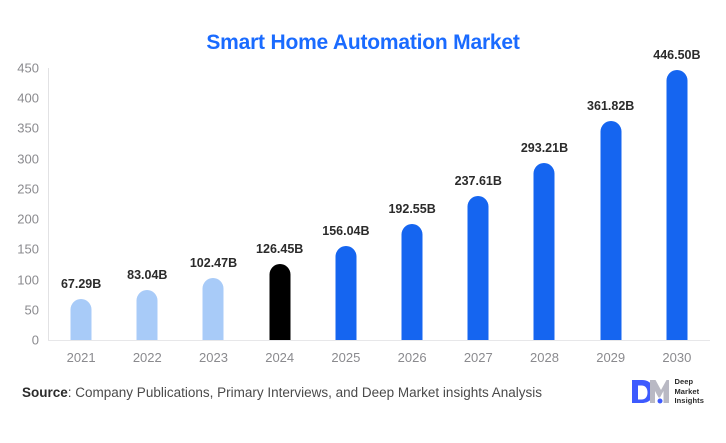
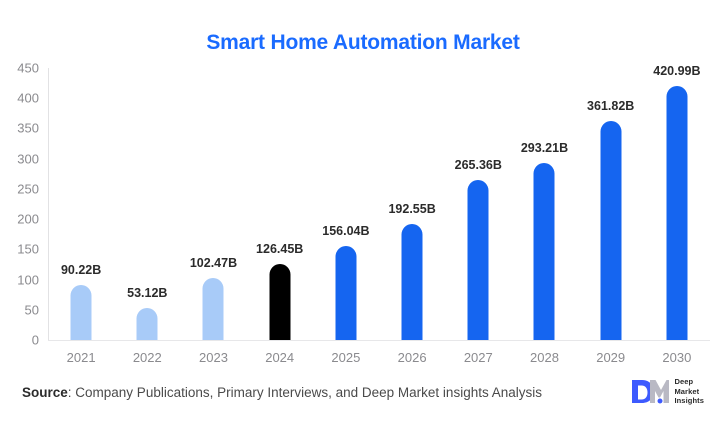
2021: 67.29B -> 90.22B
2022: 83.04B -> 53.12B
2027: 237.61B -> 265.36B
2030: 446.50B -> 420.99B
